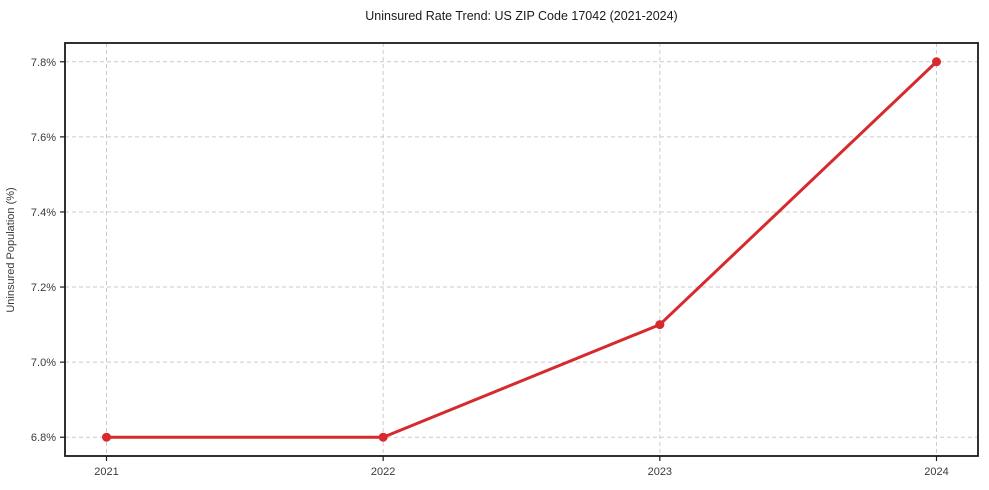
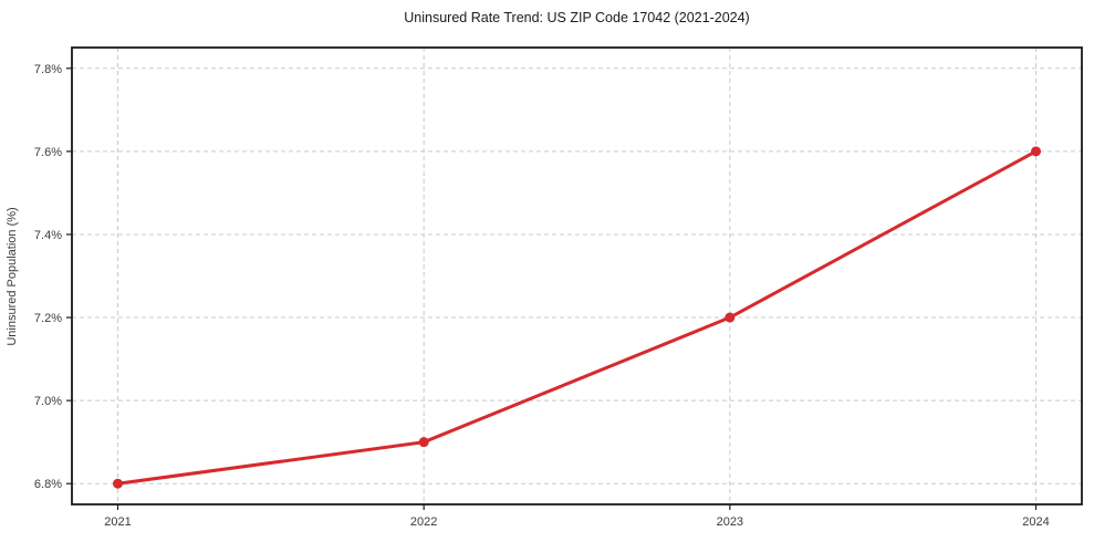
2022: 6.8% -> 6.9%
2023: 7.1% -> 7.2%
2024: 7.8% -> 7.6%
